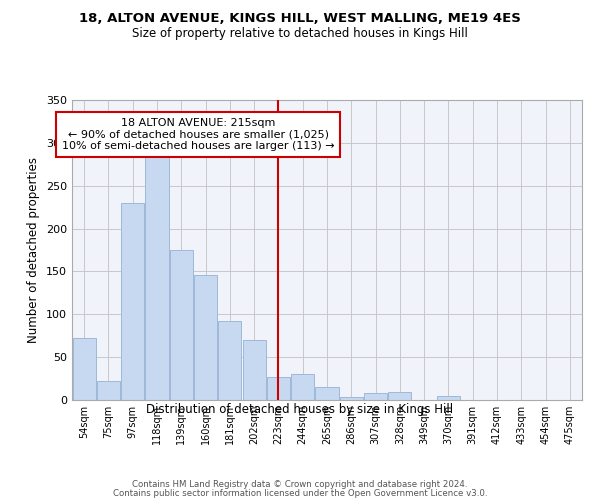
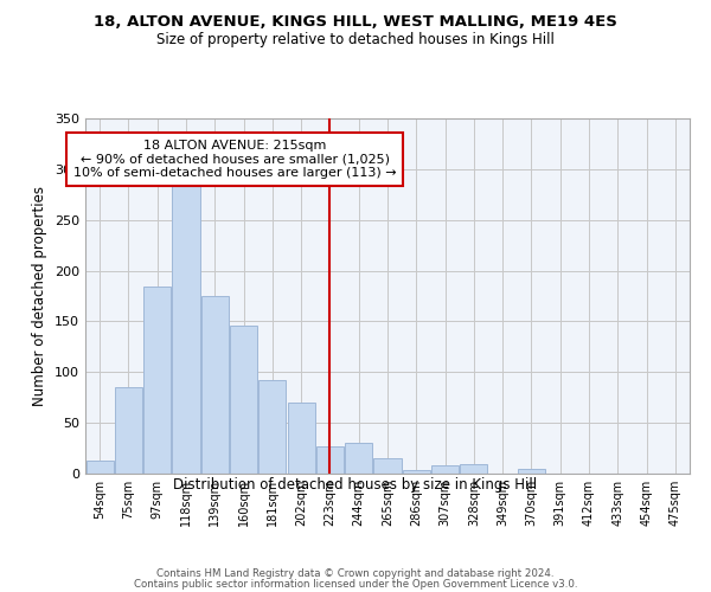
54sqm: 72 -> 13
75sqm: 22 -> 85
97sqm: 230 -> 184
